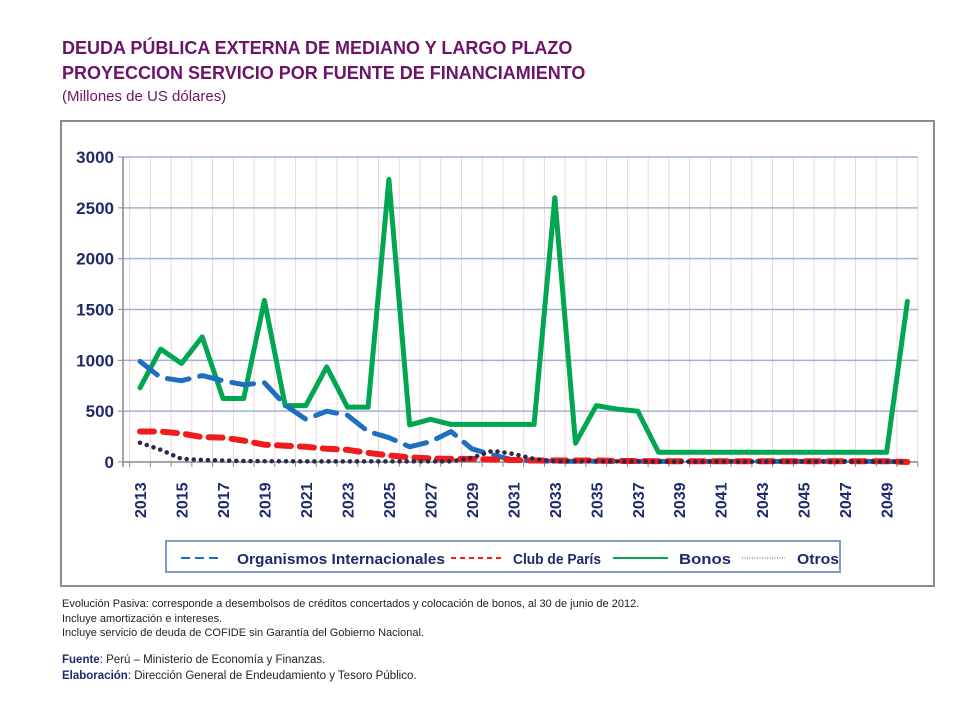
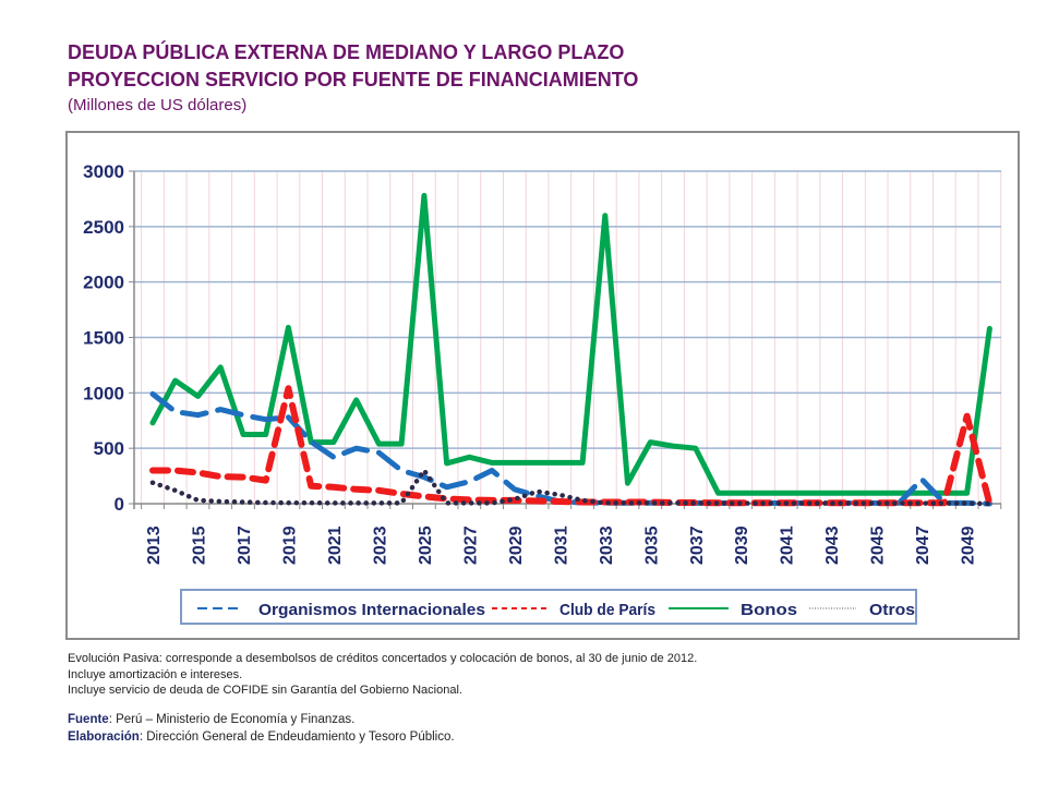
Club de París/2019: 170 -> 1040
Otros/2025: 10 -> 300
Organismos Internacionales/2047: 10 -> 220
Club de París/2049: 10 -> 790
